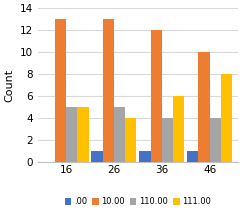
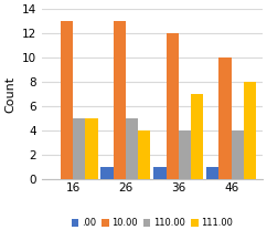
111.00/36: 6 -> 7
